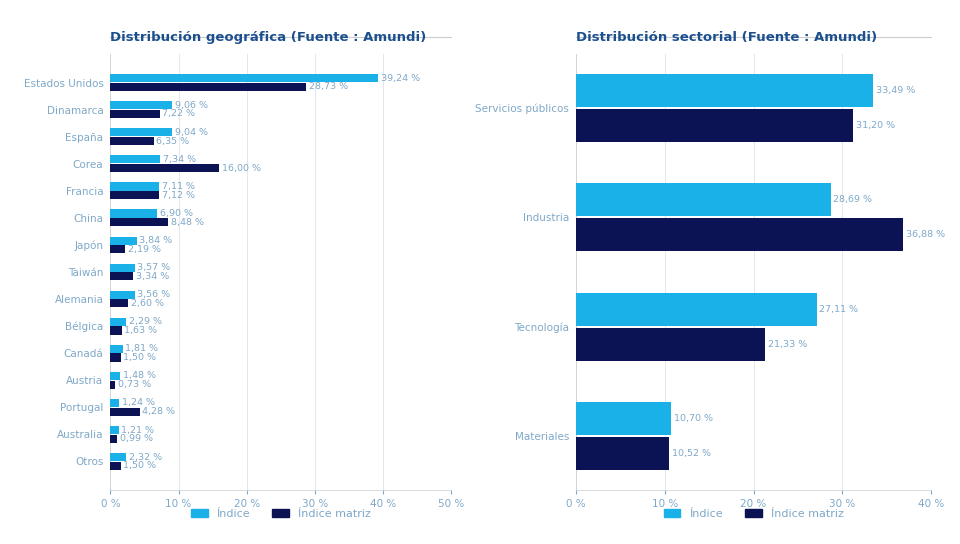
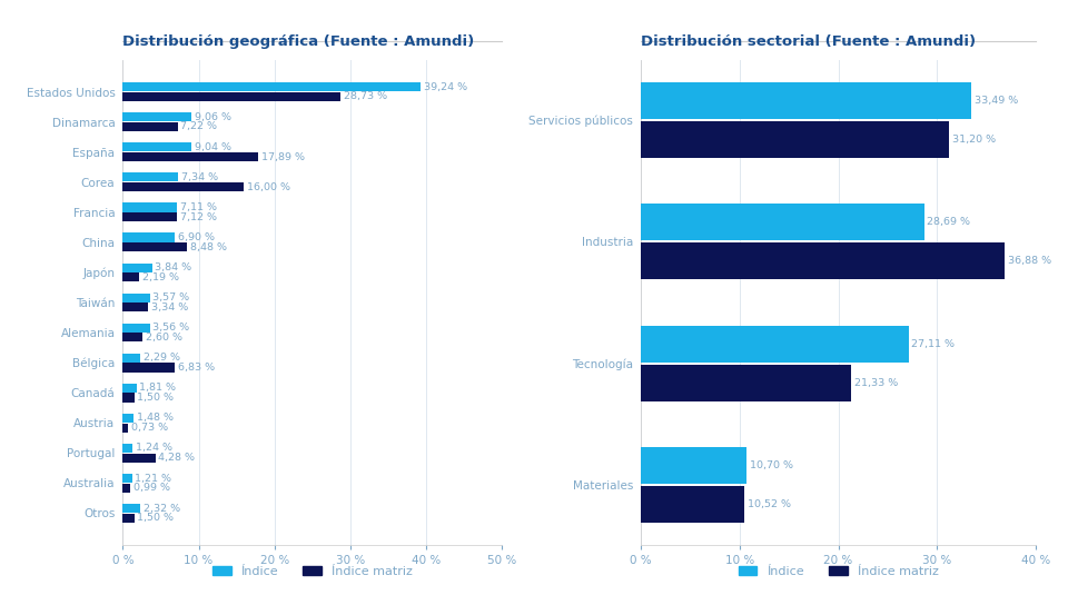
Distribución geográfica (Fuente : Amundi)/Índice matriz/España: 6,35 -> 17,89
Distribución geográfica (Fuente : Amundi)/Índice matriz/Bélgica: 1,63 -> 6,83
